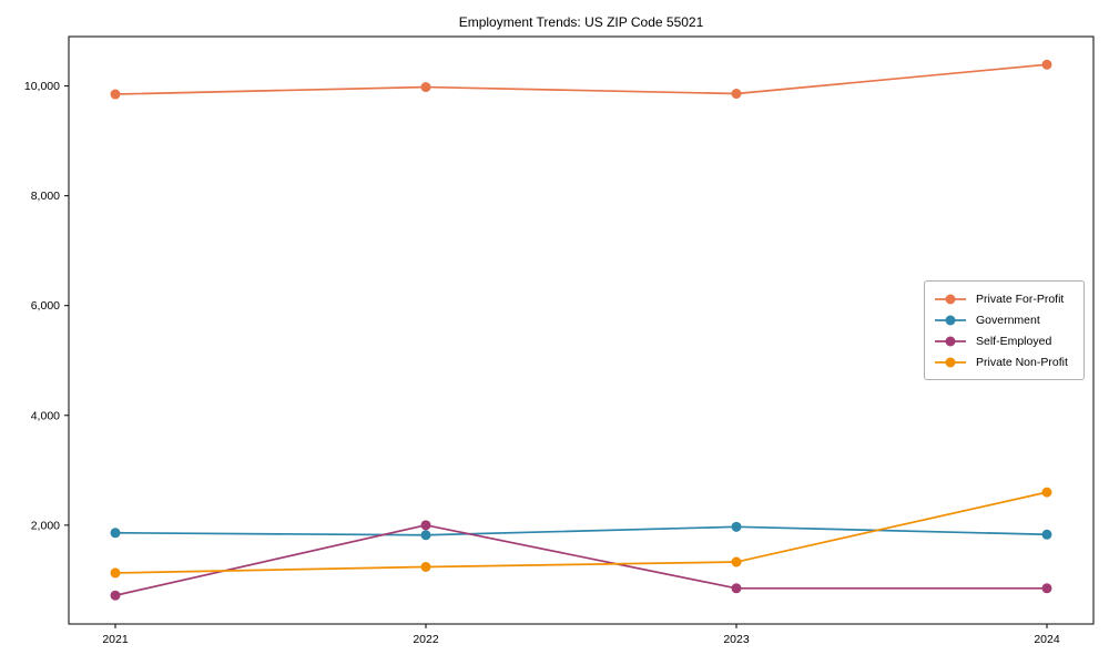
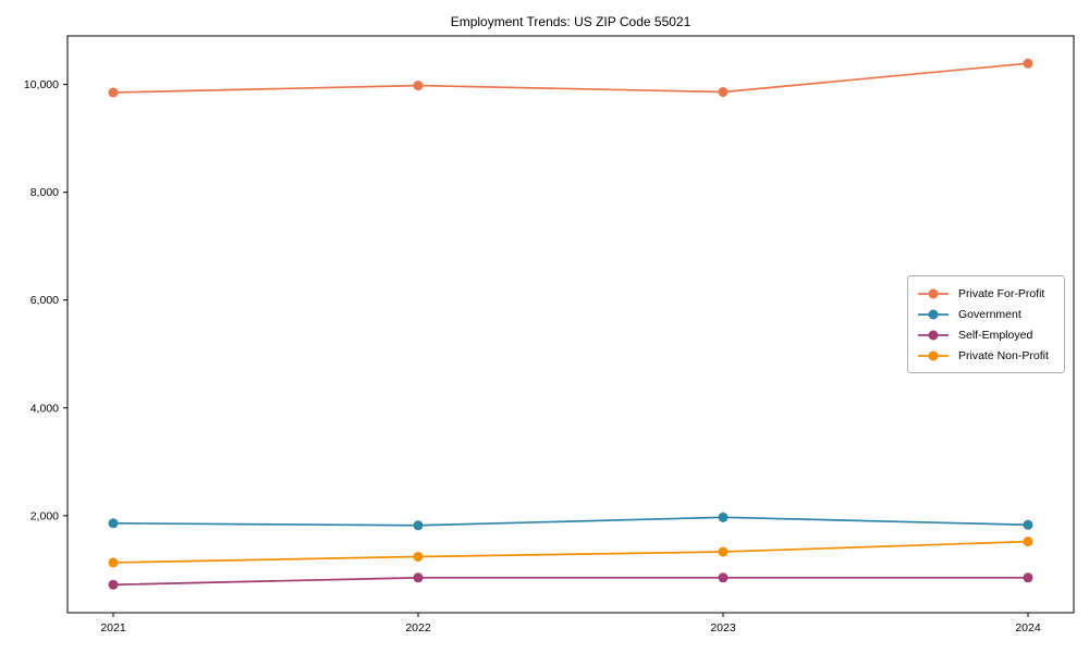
Self-Employed/2022: 2000 -> 800
Private Non-Profit/2024: 2600 -> 1500
